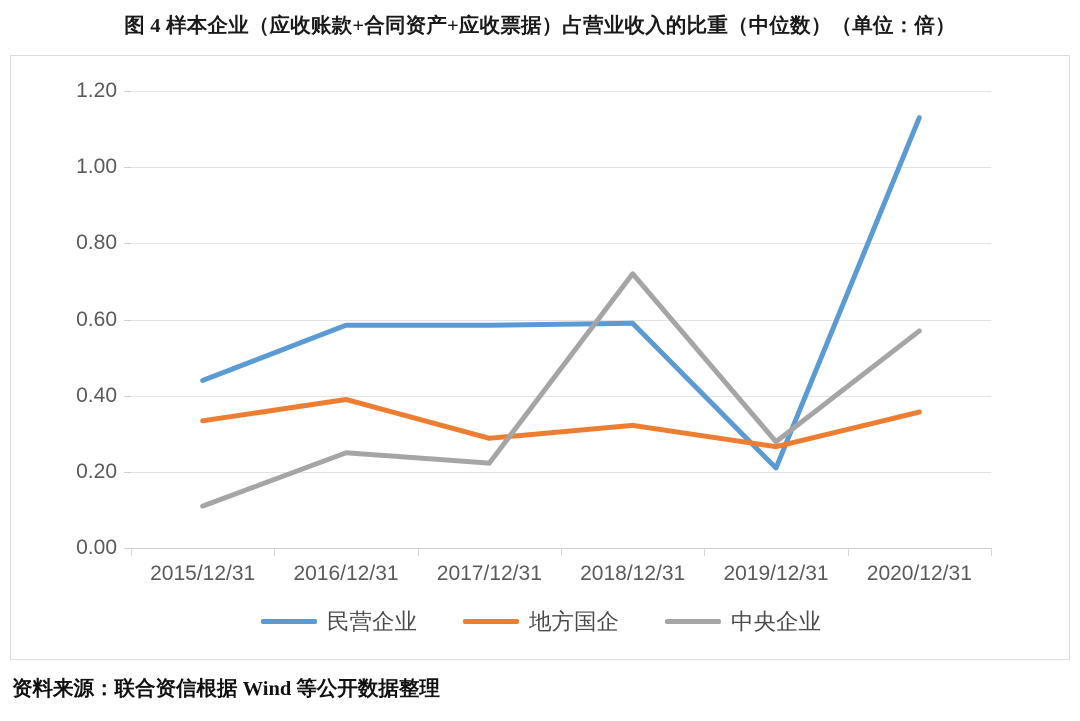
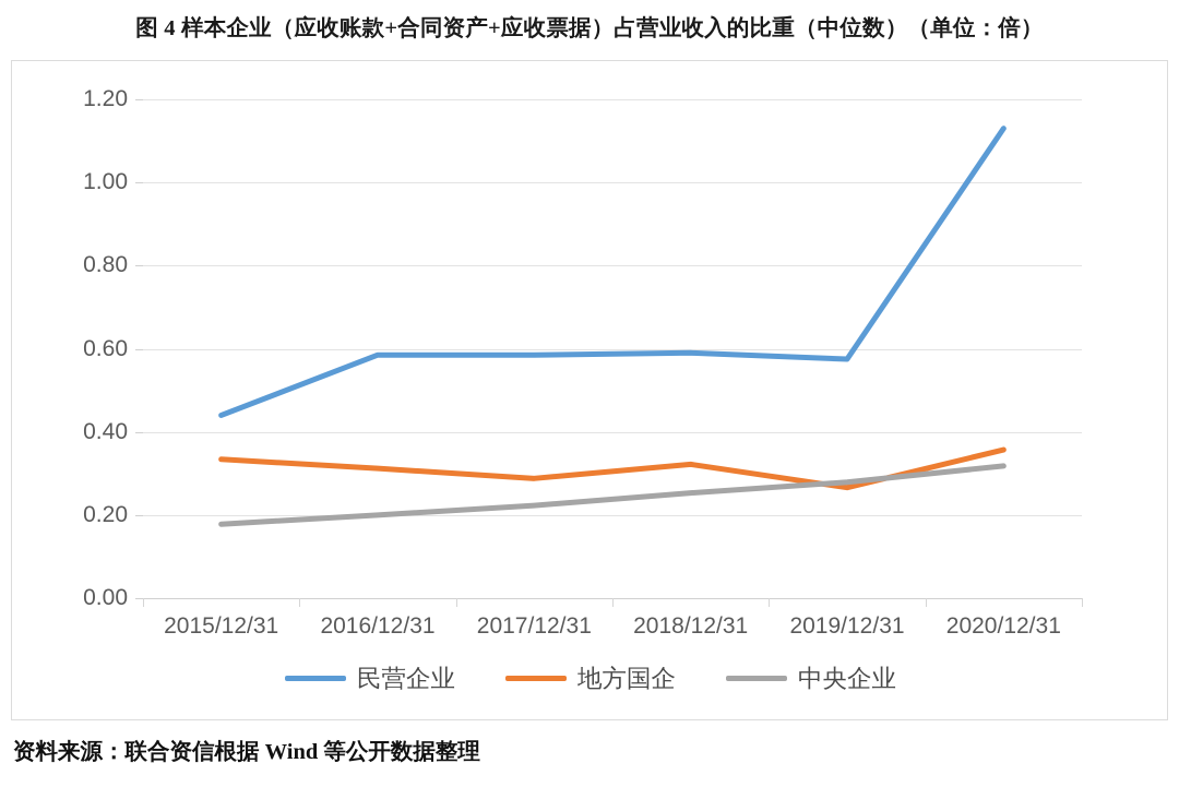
中央企业/2015/12/31: 0.11 -> 0.18
地方国企/2016/12/31: 0.39 -> 0.31
中央企业/2016/12/31: 0.25 -> 0.20
中央企业/2018/12/31: 0.72 -> 0.25
民营企业/2019/12/31: 0.21 -> 0.57
中央企业/2020/12/31: 0.57 -> 0.32
